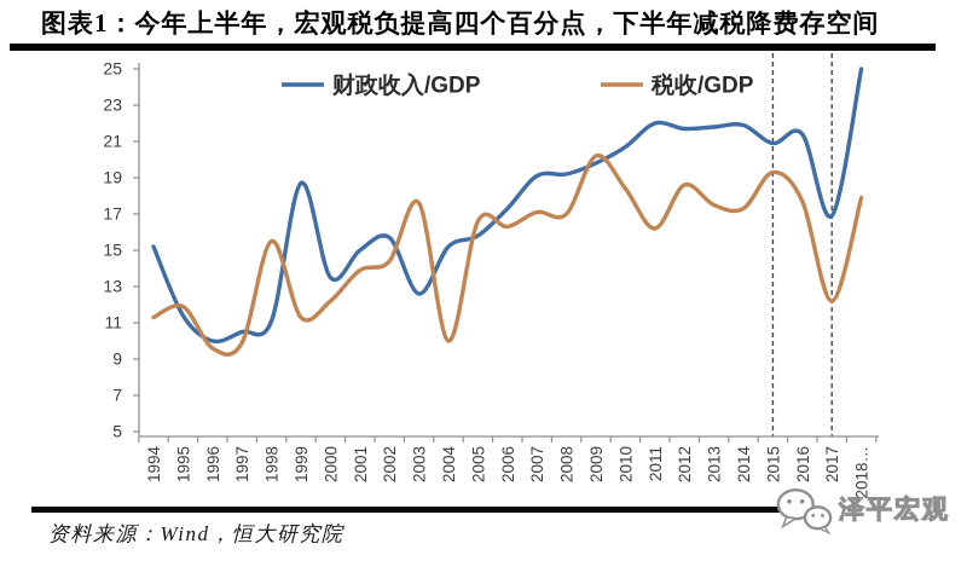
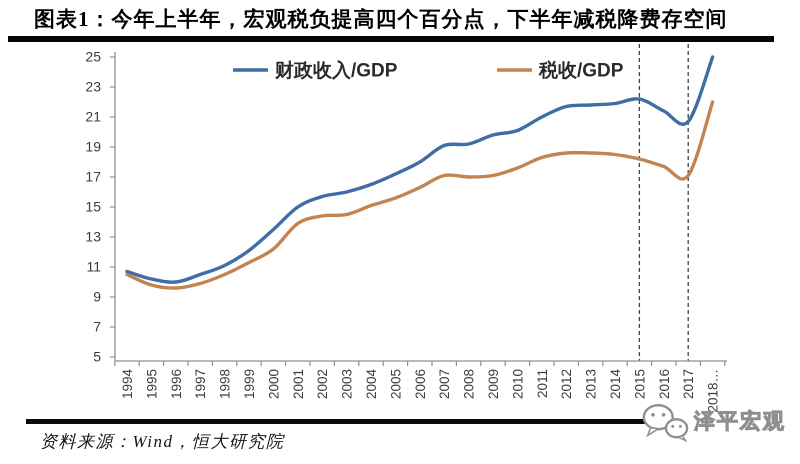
财政收入/GDP/1994: 15.2 -> 10.7
税收/GDP/1994: 11.3 -> 10.5
财政收入/GDP/1995: 11.4 -> 10.2
税收/GDP/1995: 11.9 -> 9.8
税收/GDP/1998: 15.5 -> 10.5
财政收入/GDP/1999: 18.7 -> 12.1
财政收入/GDP/2003: 12.6 -> 16.0
税收/GDP/2003: 17.6 -> 14.5
财政收入/GDP/2004: 15.2 -> 16.5
税收/GDP/2004: 10.0 -> 15.1
财政收入/GDP/2005: 15.8 -> 17.2
税收/GDP/2005: 16.6 -> 15.6
财政收入/GDP/2006: 17.3 -> 18.0
税收/GDP/2009: 20.2 -> 17.1
财政收入/GDP/2010: 20.7 -> 20.1
税收/GDP/2010: 18.4 -> 17.6
财政收入/GDP/2011: 22.0 -> 21.0
税收/GDP/2011: 16.2 -> 18.3
税收/GDP/2013: 17.5 -> 18.6
税收/GDP/2014: 17.3 -> 18.5
财政收入/GDP/2015: 20.9 -> 22.2
税收/GDP/2015: 19.3 -> 18.2
财政收入/GDP/2017: 16.9 -> 20.7
税收/GDP/2017: 12.2 -> 17.1
税收/GDP/2018…: 17.9 -> 22.0
